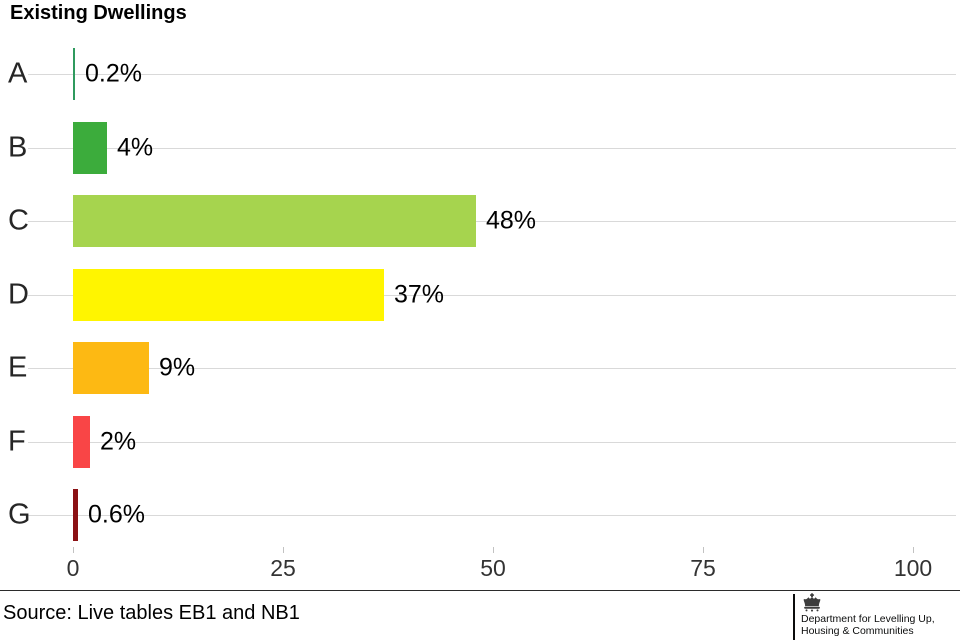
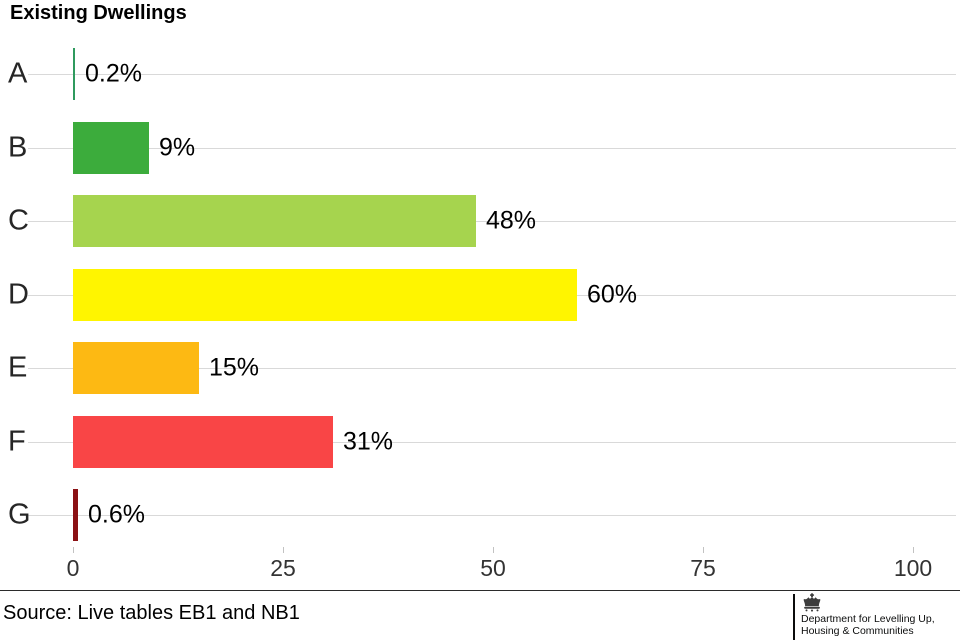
B: 4% -> 9%
D: 37% -> 60%
E: 9% -> 15%
F: 2% -> 31%
